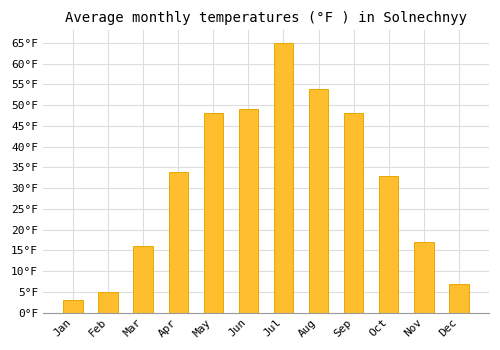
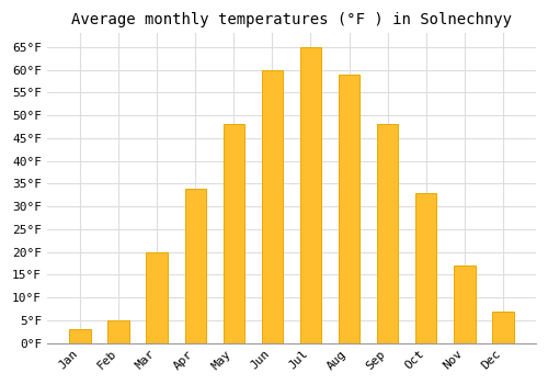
Mar: 16°F -> 20°F
Jun: 49°F -> 60°F
Aug: 54°F -> 59°F
